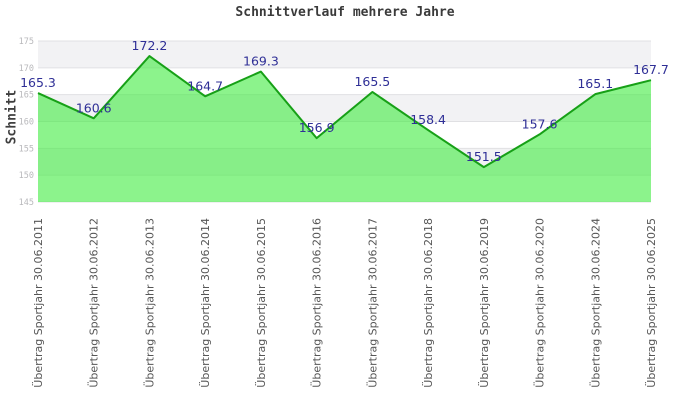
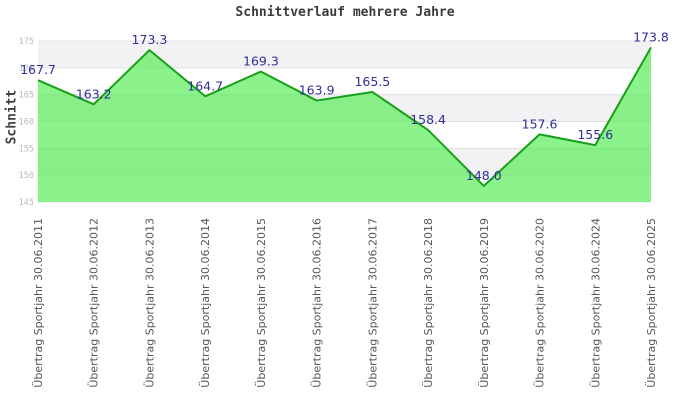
Übertrag Sportjahr 30.06.2011: 165.3 -> 167.7
Übertrag Sportjahr 30.06.2012: 160.6 -> 163.2
Übertrag Sportjahr 30.06.2013: 172.2 -> 173.3
Übertrag Sportjahr 30.06.2016: 156.9 -> 163.9
Übertrag Sportjahr 30.06.2019: 151.5 -> 148.0
Übertrag Sportjahr 30.06.2024: 165.1 -> 155.6
Übertrag Sportjahr 30.06.2025: 167.7 -> 173.8
